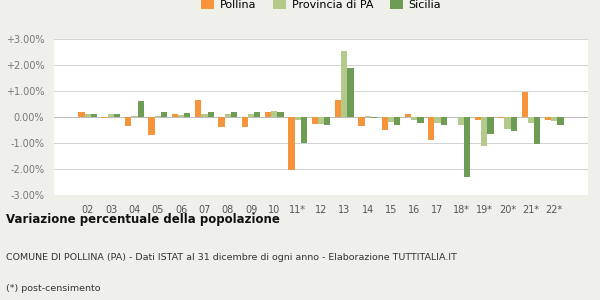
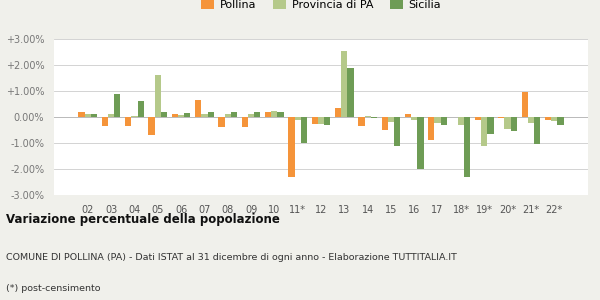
Pollina/03: -0.05% -> -0.35%
Sicilia/03: 0.10% -> 0.90%
Provincia di PA/05: 0.05% -> 1.60%
Pollina/11*: -2.05% -> -2.30%
Pollina/13: 0.65% -> 0.35%
Sicilia/15: -0.30% -> -1.10%
Sicilia/16: -0.22% -> -2.00%
